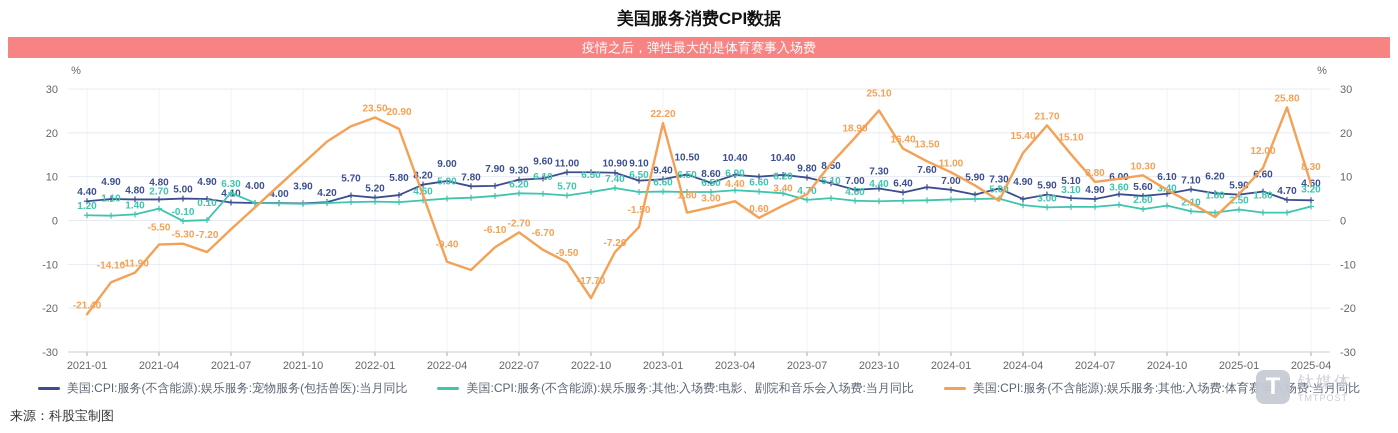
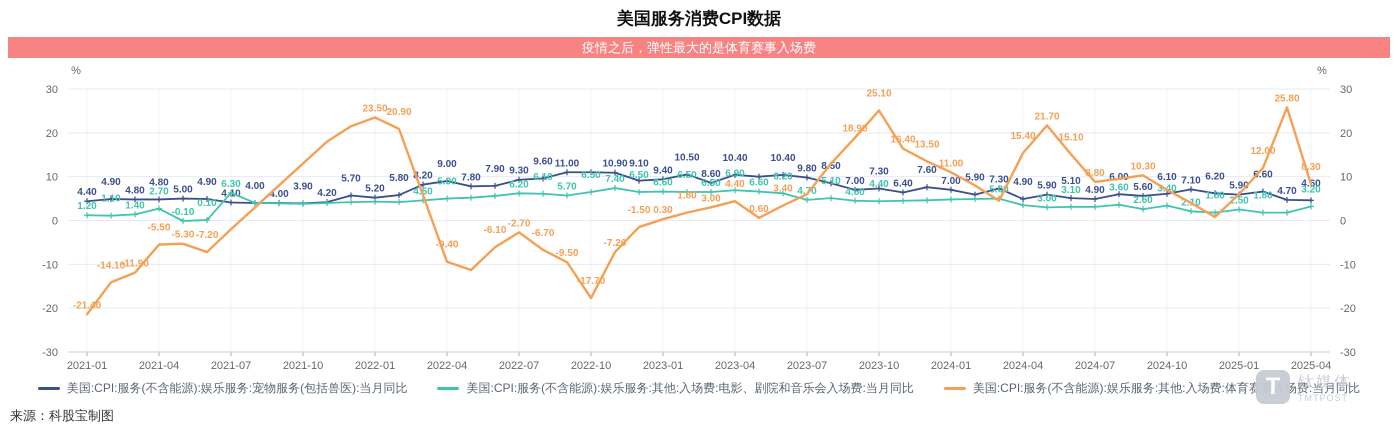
美国:CPI:服务(不含能源):娱乐服务:其他:入场费:体育赛事入场费:当月同比/2023-01: 22.20 -> 0.30
